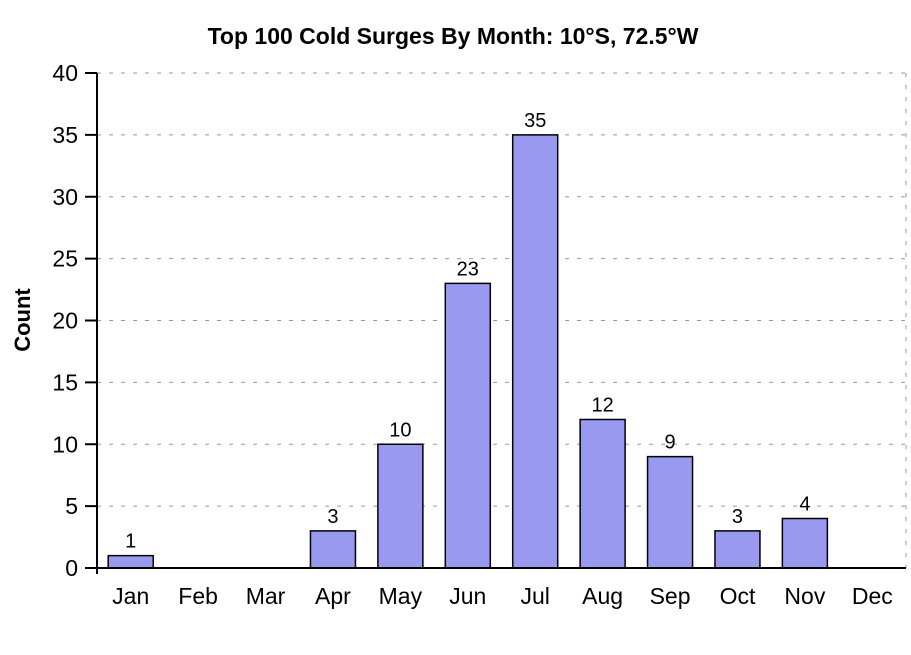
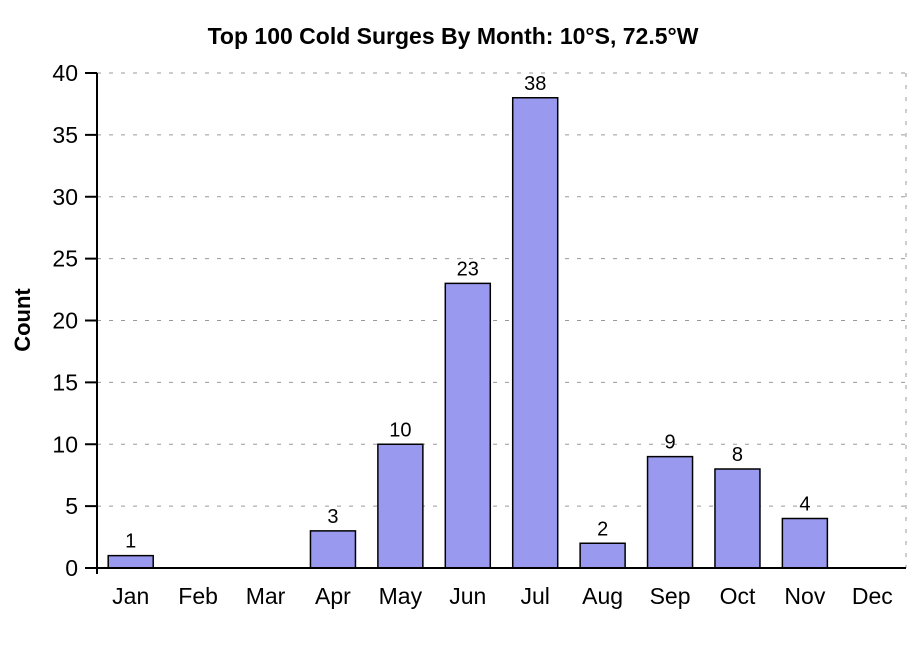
Jul: 35 -> 38
Aug: 12 -> 2
Oct: 3 -> 8
